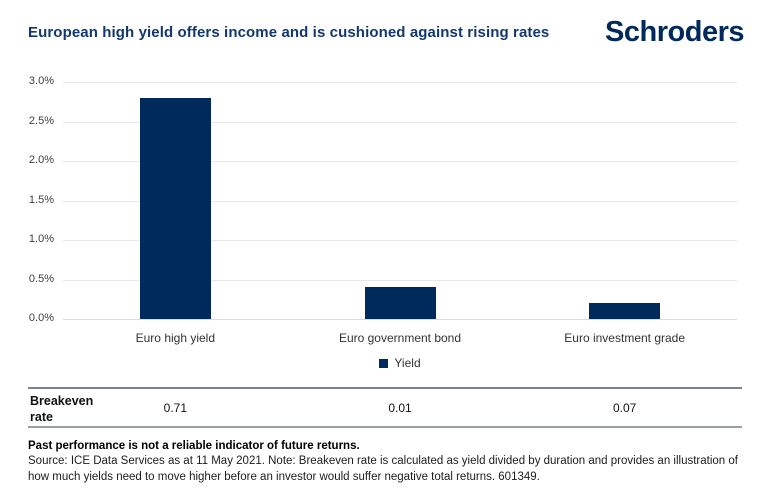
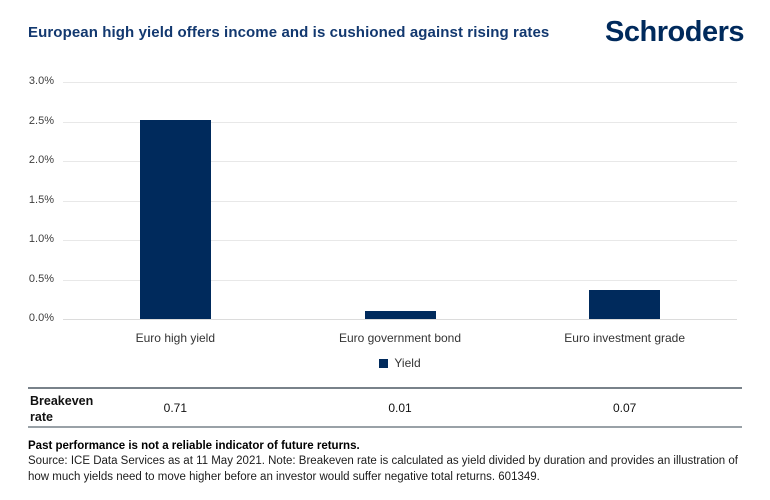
Euro high yield: 2.8% -> 2.5%
Euro government bond: 0.4% -> 0.1%
Euro investment grade: 0.2% -> 0.4%
